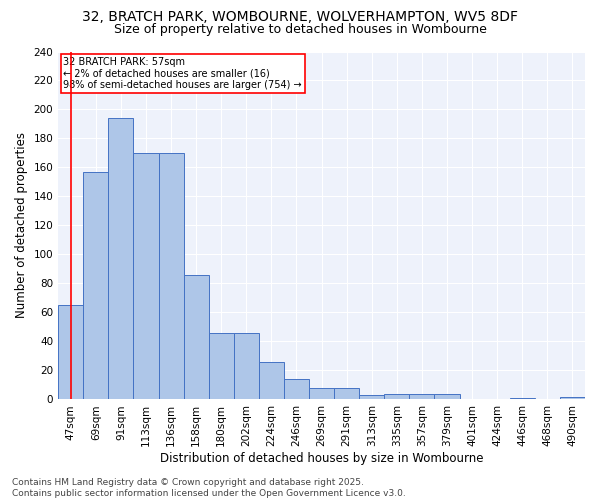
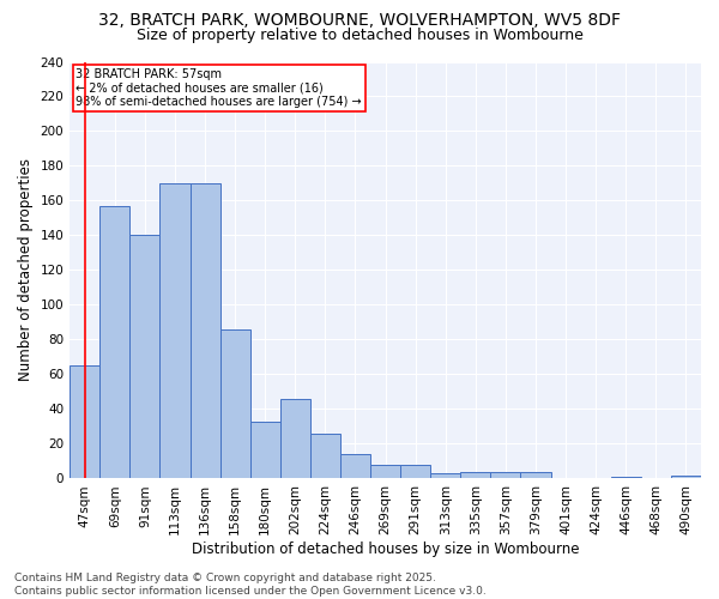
91sqm: 194 -> 140
180sqm: 46 -> 33
